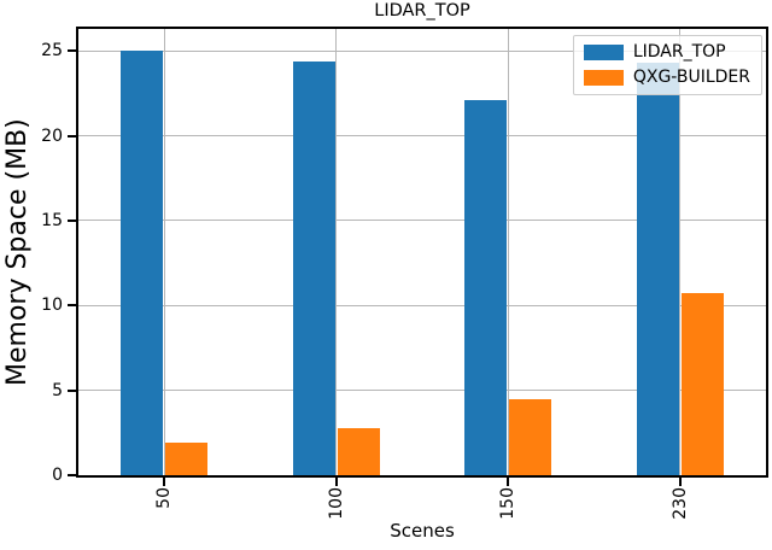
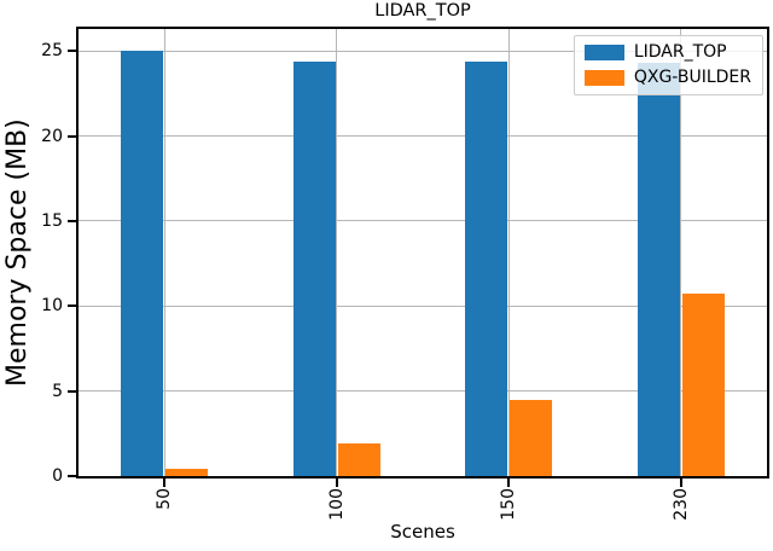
QXG-BUILDER/50: 1.9 -> 0.4
QXG-BUILDER/100: 2.8 -> 1.9
LIDAR_TOP/150: 22.1 -> 24.4
